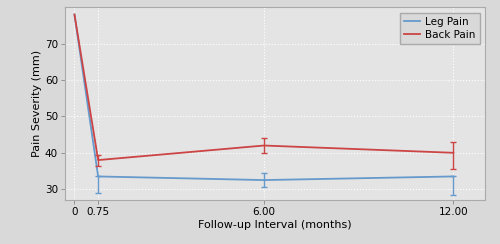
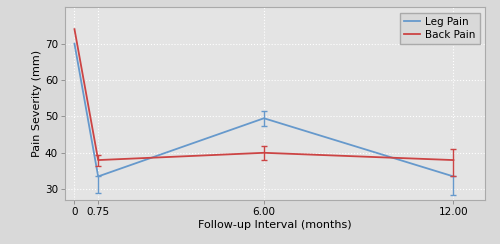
Leg Pain/0: 78.0 -> 70.0
Back Pain/0: 78 -> 74
Leg Pain/6.00: 32.5 -> 49.5
Back Pain/6.00: 42 -> 40
Back Pain/12.00: 40 -> 38
